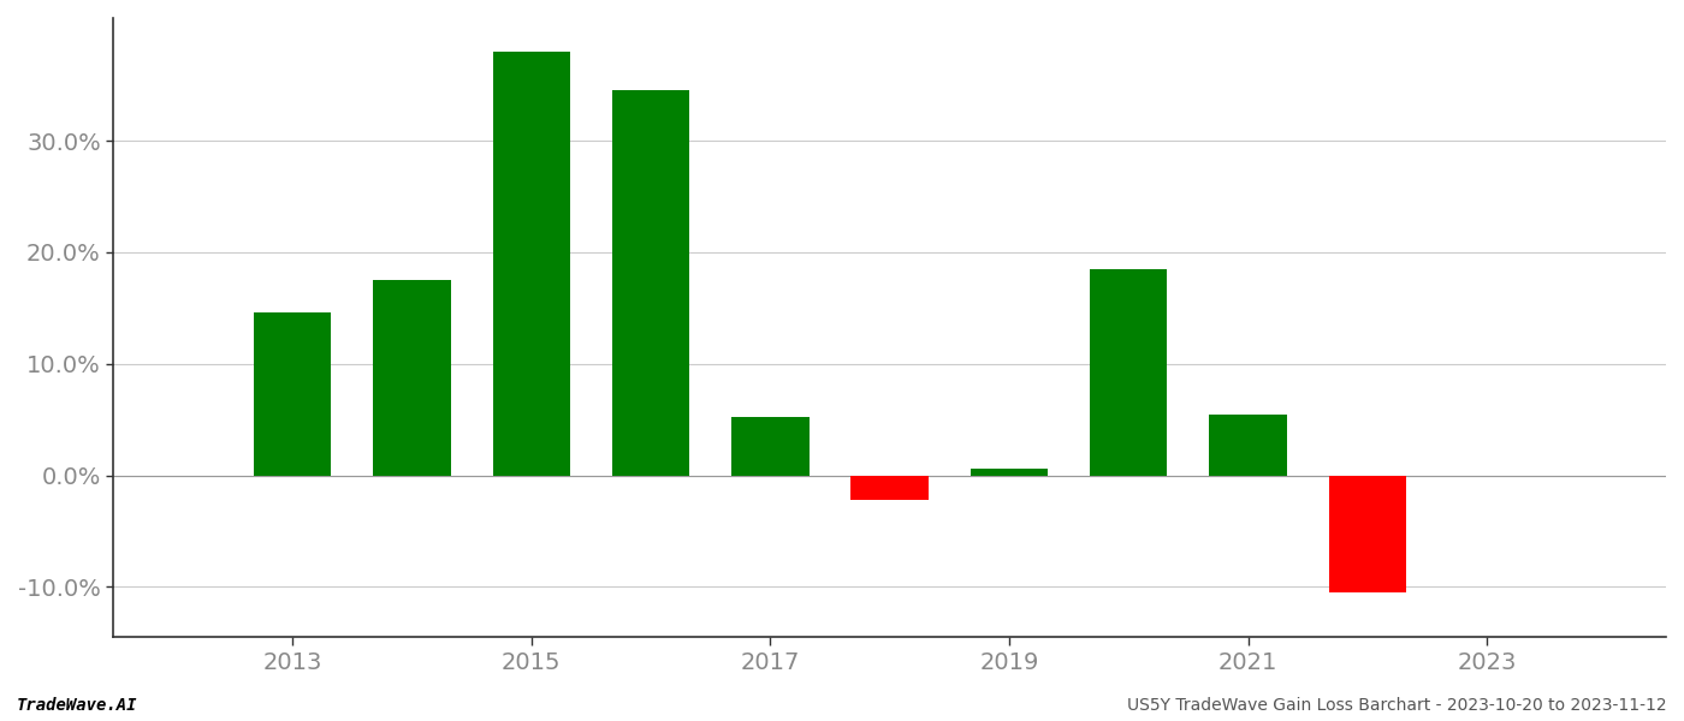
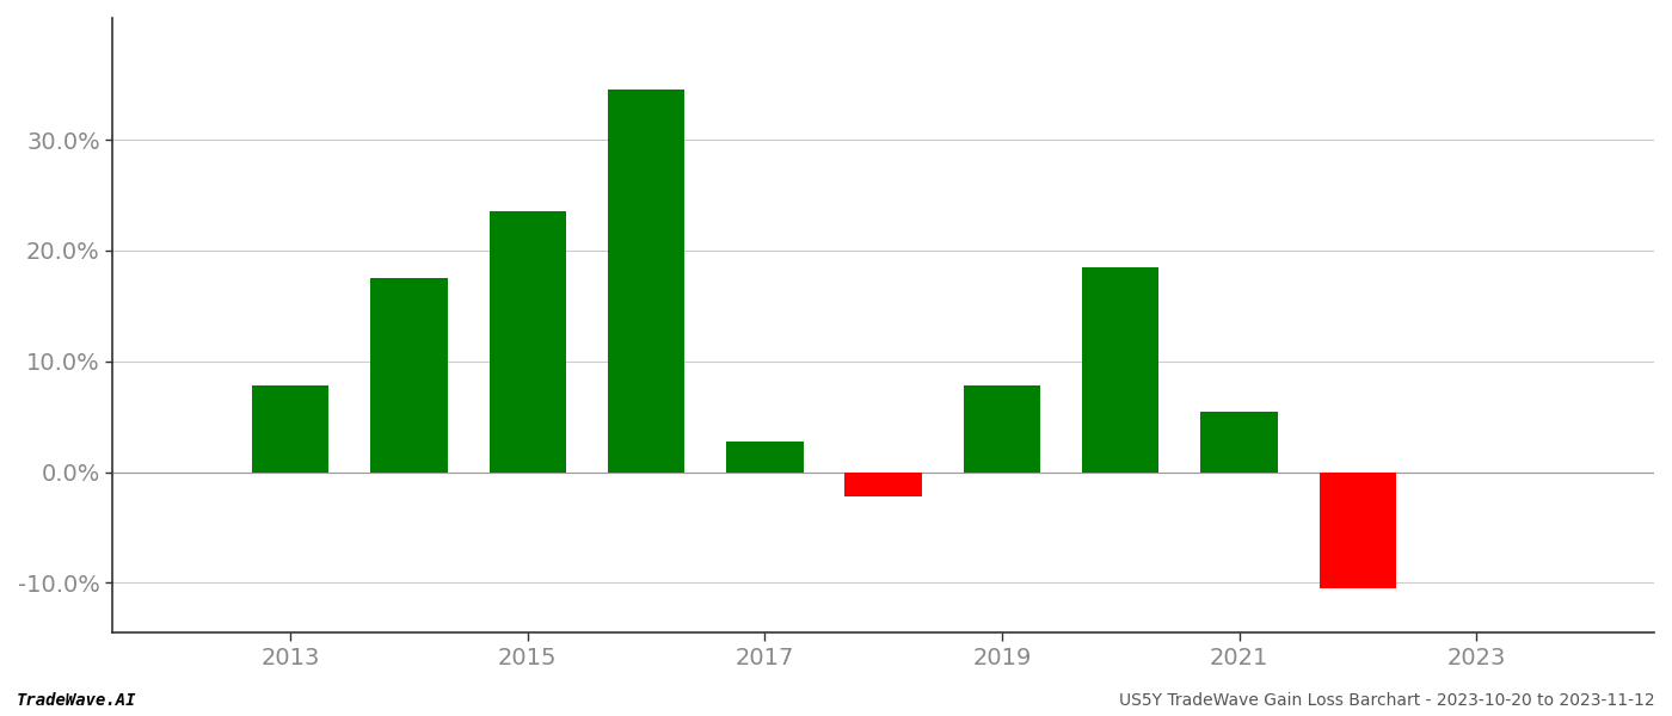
2013: 14.6% -> 7.8%
2015: 38.0% -> 23.5%
2017: 5.2% -> 2.8%
2019: 0.6% -> 7.8%
